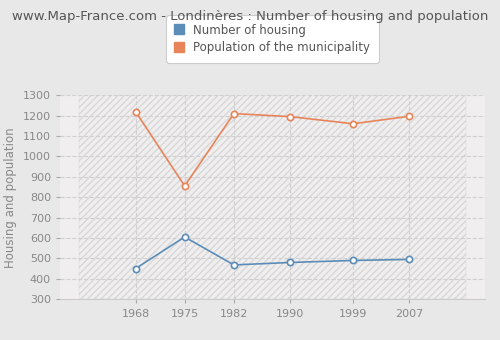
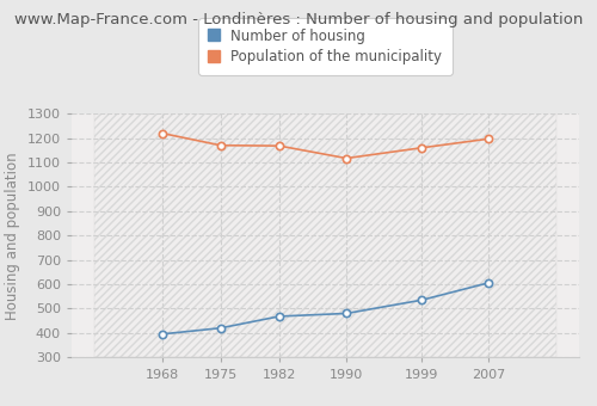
Number of housing/1968: 450 -> 395
Number of housing/1975: 605 -> 420
Population of the municipality/1975: 855 -> 1170
Population of the municipality/1982: 1210 -> 1168
Population of the municipality/1990: 1195 -> 1117
Number of housing/1999: 490 -> 535
Number of housing/2007: 495 -> 606
